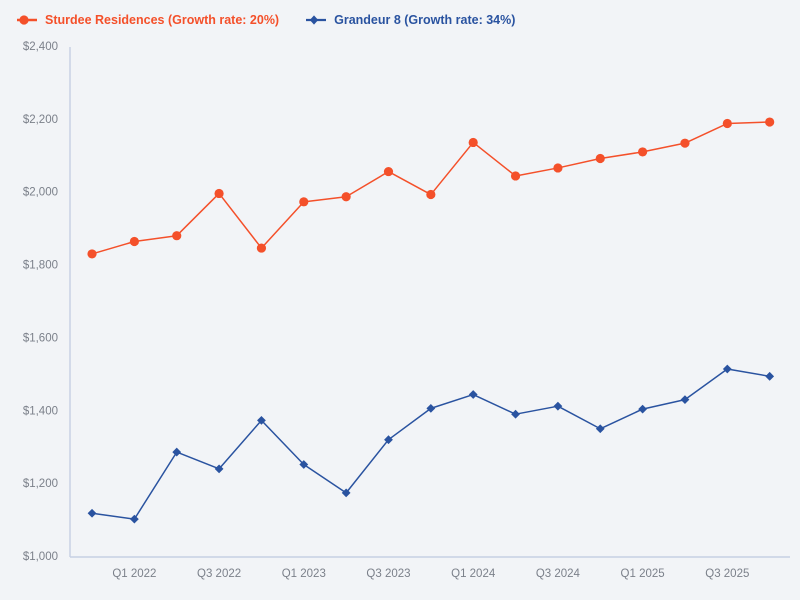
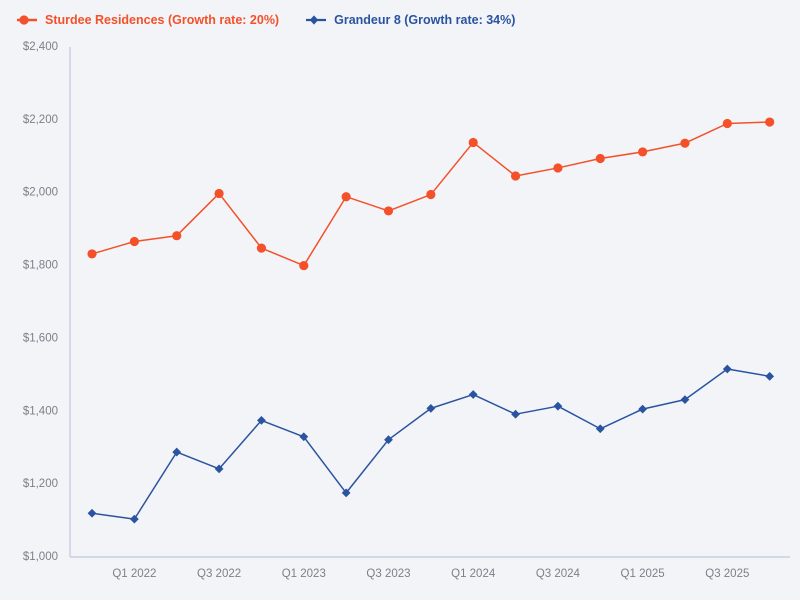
Sturdee Residences (Growth rate: 20%)/Q1 2023: $1980 -> $1800
Grandeur 8 (Growth rate: 34%)/Q1 2023: $1250 -> $1330
Sturdee Residences (Growth rate: 20%)/Q3 2023: $2060 -> $1950
